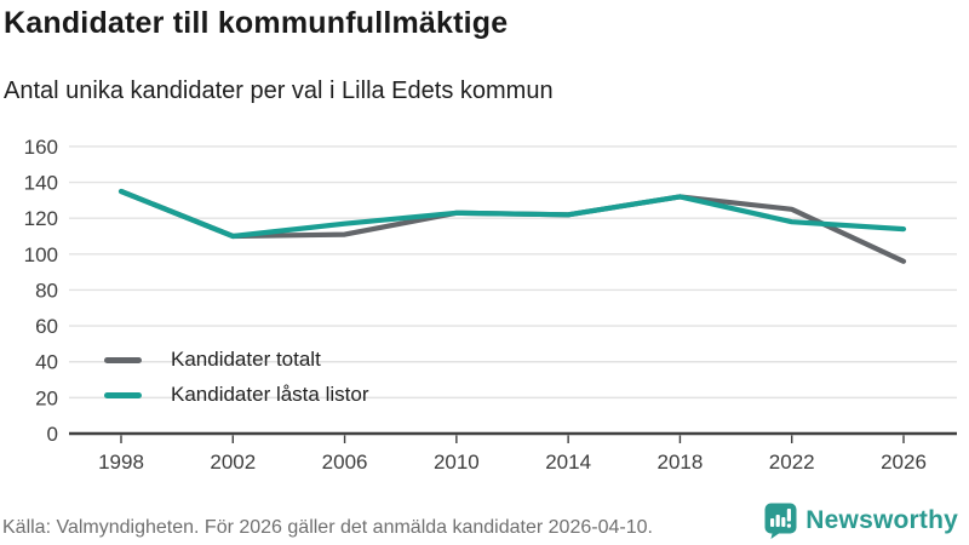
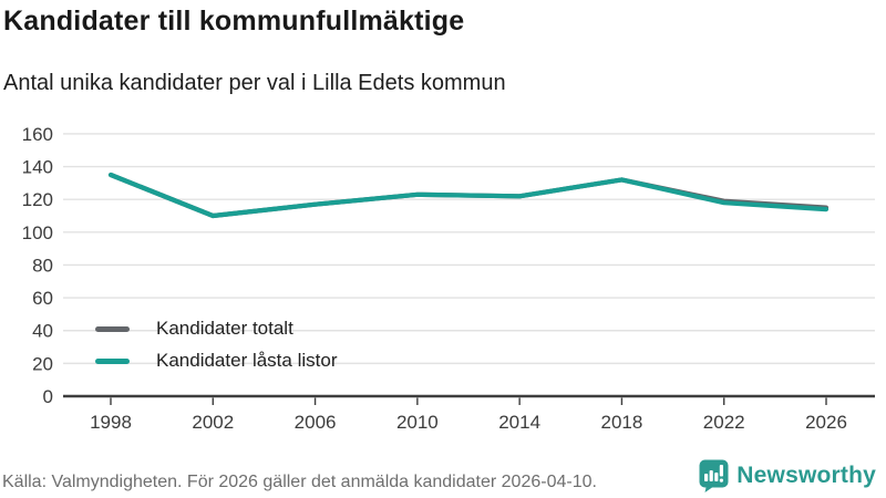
Kandidater totalt/2006: 111 -> 117
Kandidater totalt/2022: 125 -> 119
Kandidater totalt/2026: 96 -> 115
